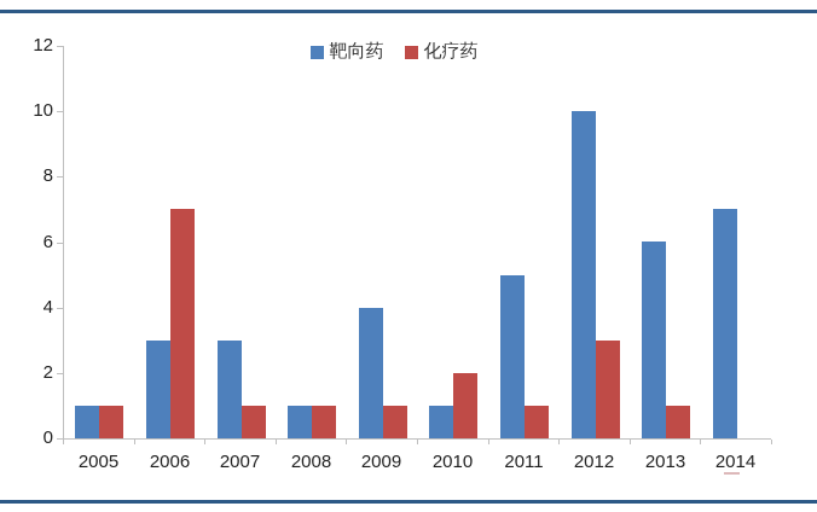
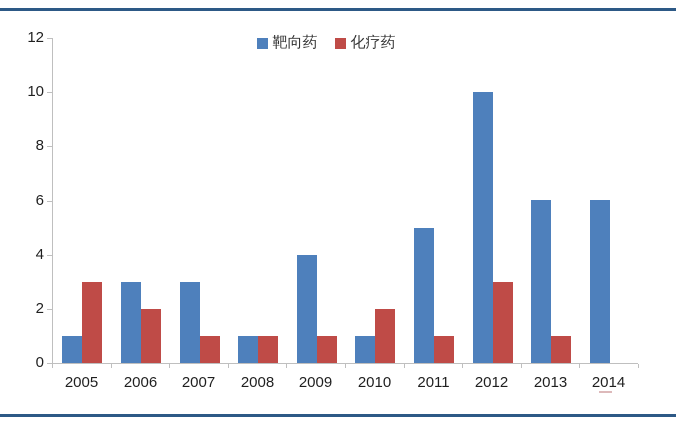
化疗药/2005: 1 -> 3
化疗药/2006: 7 -> 2
靶向药/2014: 7 -> 6
